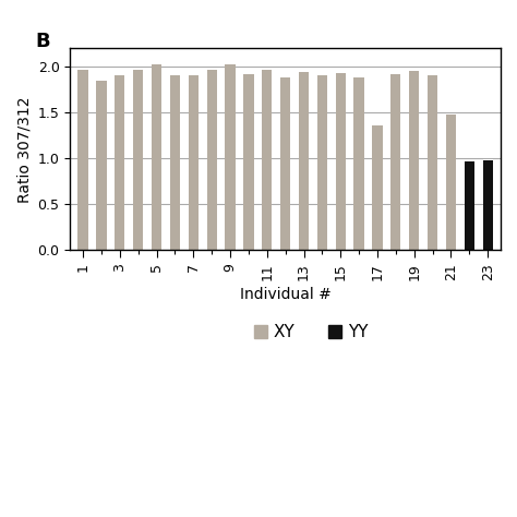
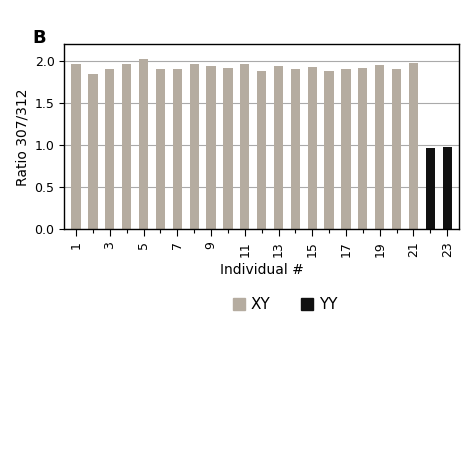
9: 2.02 -> 1.94
17: 1.36 -> 1.90
21: 1.48 -> 1.98
